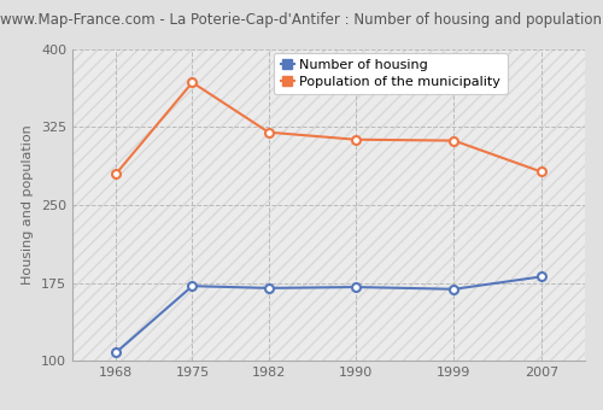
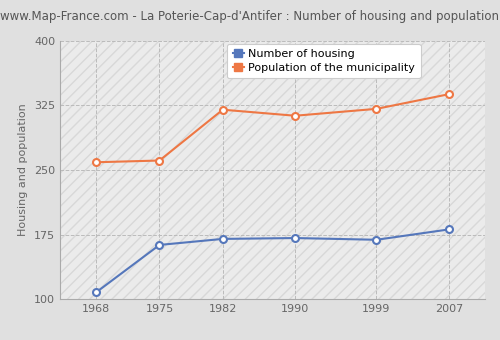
Population of the municipality/1968: 280 -> 259
Number of housing/1975: 172 -> 163
Population of the municipality/1975: 368 -> 261
Population of the municipality/1999: 312 -> 321
Population of the municipality/2007: 282 -> 338
